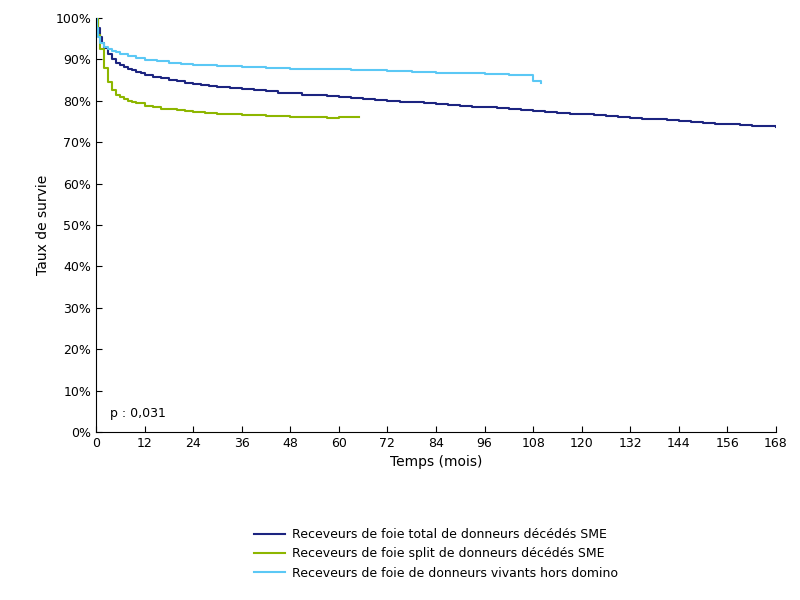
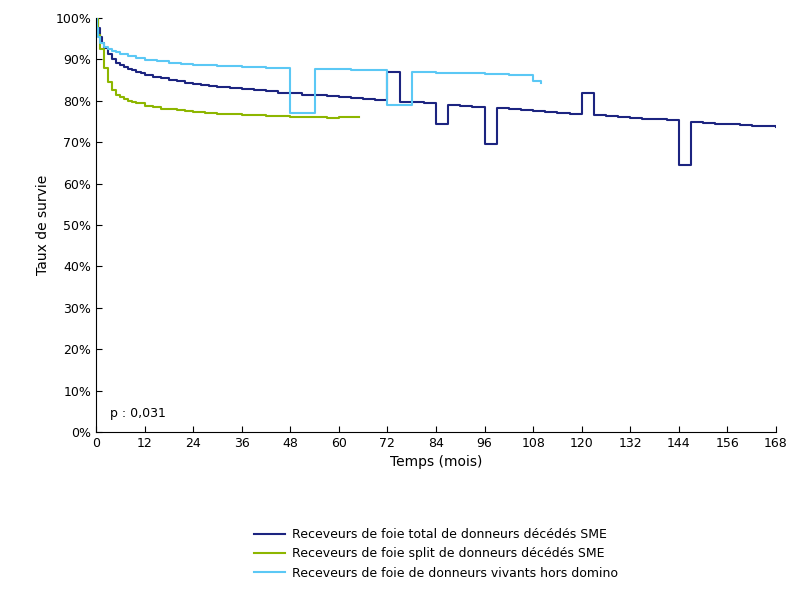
Receveurs de foie de donneurs vivants hors domino/48: 87.8% -> 77.0%
Receveurs de foie total de donneurs décédés SME/72: 80.0% -> 87.0%
Receveurs de foie de donneurs vivants hors domino/72: 87.2% -> 79.0%
Receveurs de foie total de donneurs décédés SME/84: 79.2% -> 74.5%
Receveurs de foie total de donneurs décédés SME/96: 78.4% -> 69.5%
Receveurs de foie total de donneurs décédés SME/120: 76.7% -> 82.0%
Receveurs de foie total de donneurs décédés SME/144: 75.1% -> 64.5%
